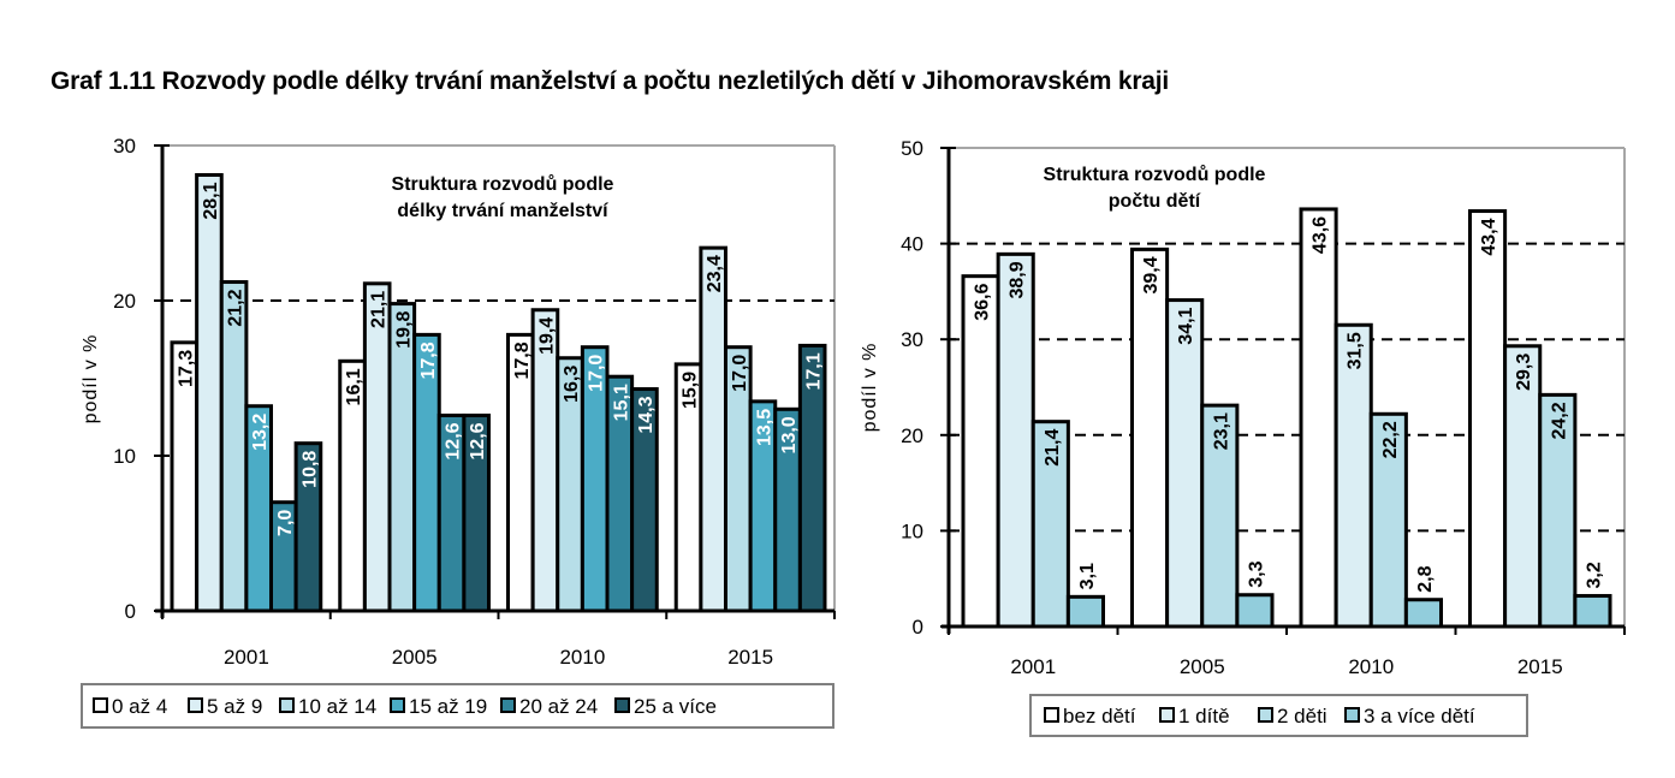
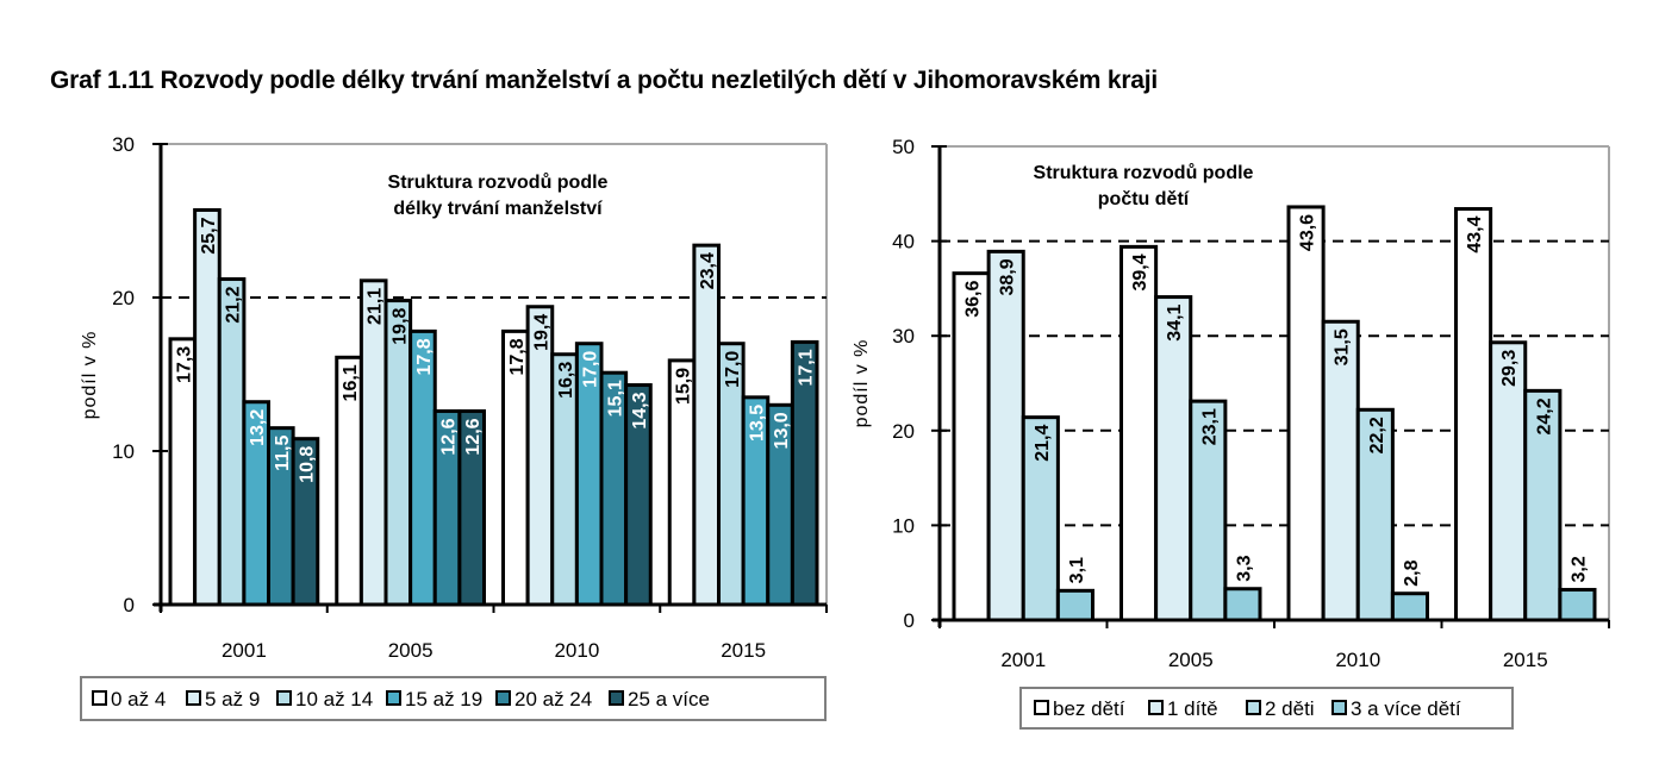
Struktura rozvodů podle délky trvání manželství/5 až 9/2001: 28,1 -> 25,7
Struktura rozvodů podle délky trvání manželství/20 až 24/2001: 7,0 -> 11,5
